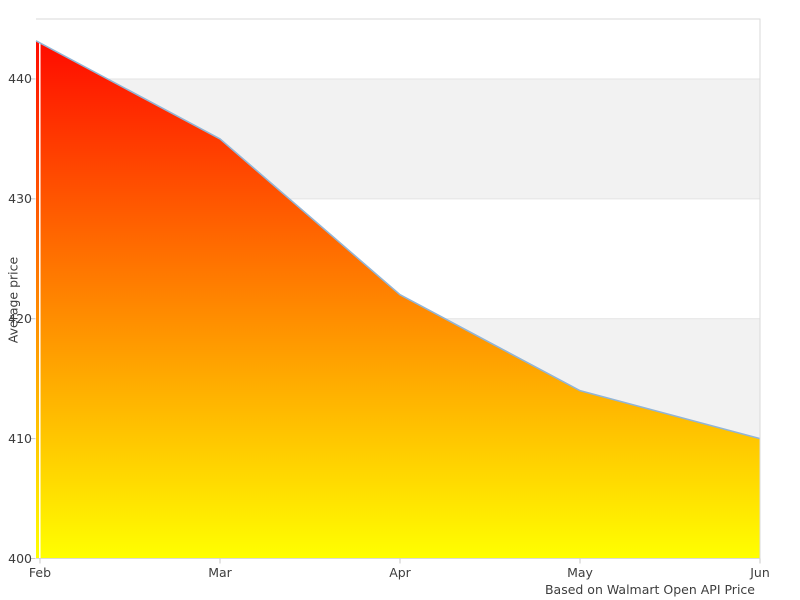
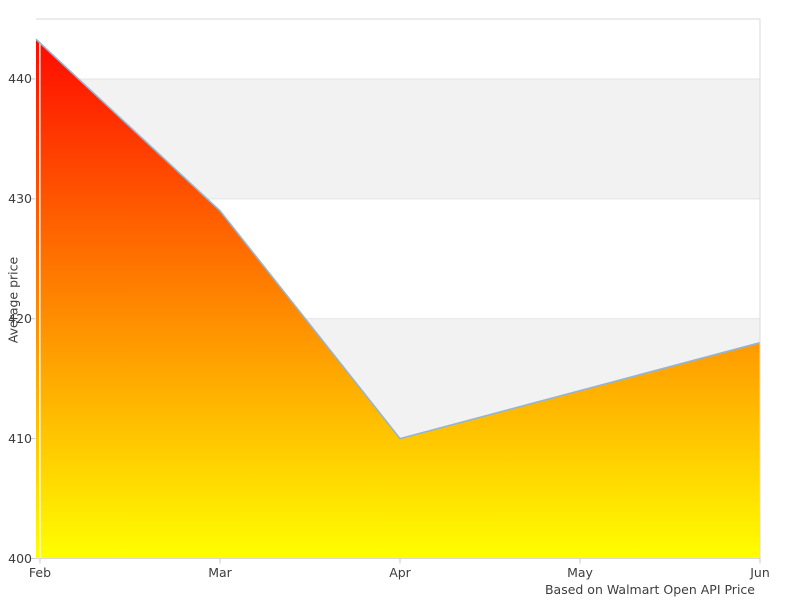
Mar: 435 -> 429
Apr: 422 -> 410
Jun: 410 -> 418
